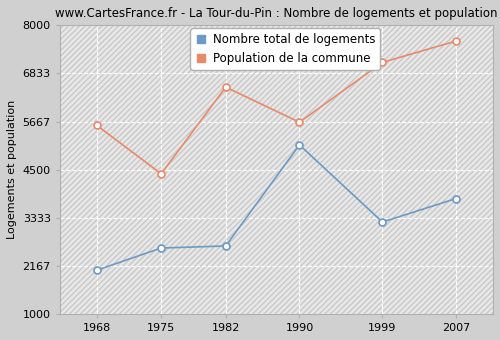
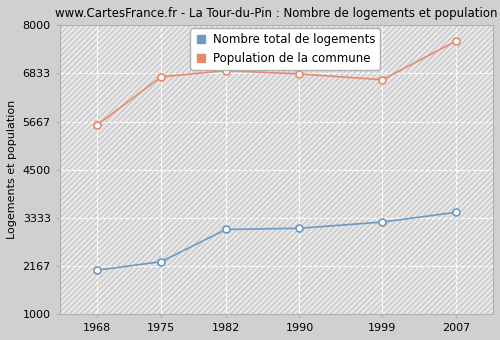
Nombre total de logements/1975: 2600 -> 2270
Population de la commune/1975: 4400 -> 6750
Nombre total de logements/1982: 2650 -> 3050
Population de la commune/1982: 6500 -> 6900
Nombre total de logements/1990: 5100 -> 3080
Population de la commune/1990: 5650 -> 6820
Population de la commune/1999: 7100 -> 6680
Nombre total de logements/2007: 3800 -> 3470
